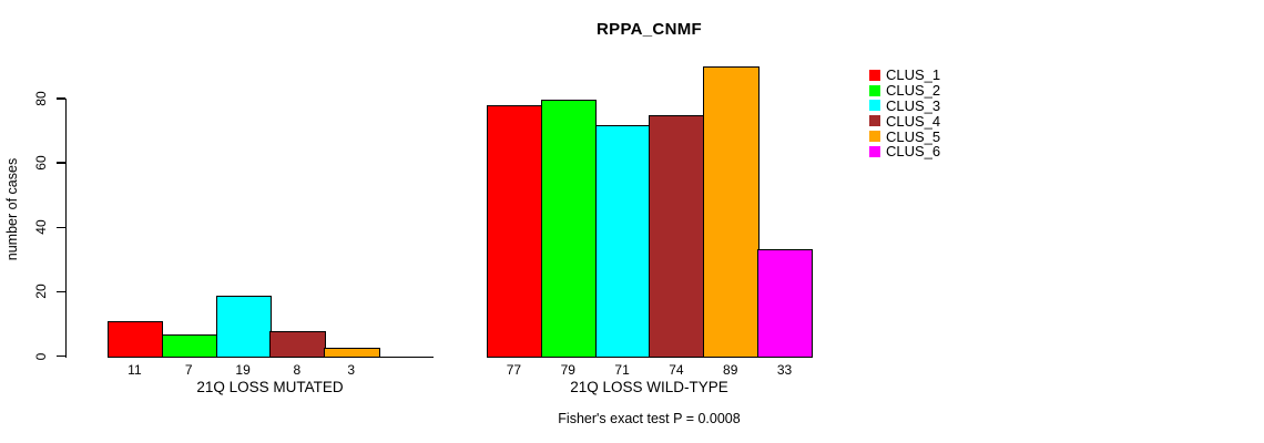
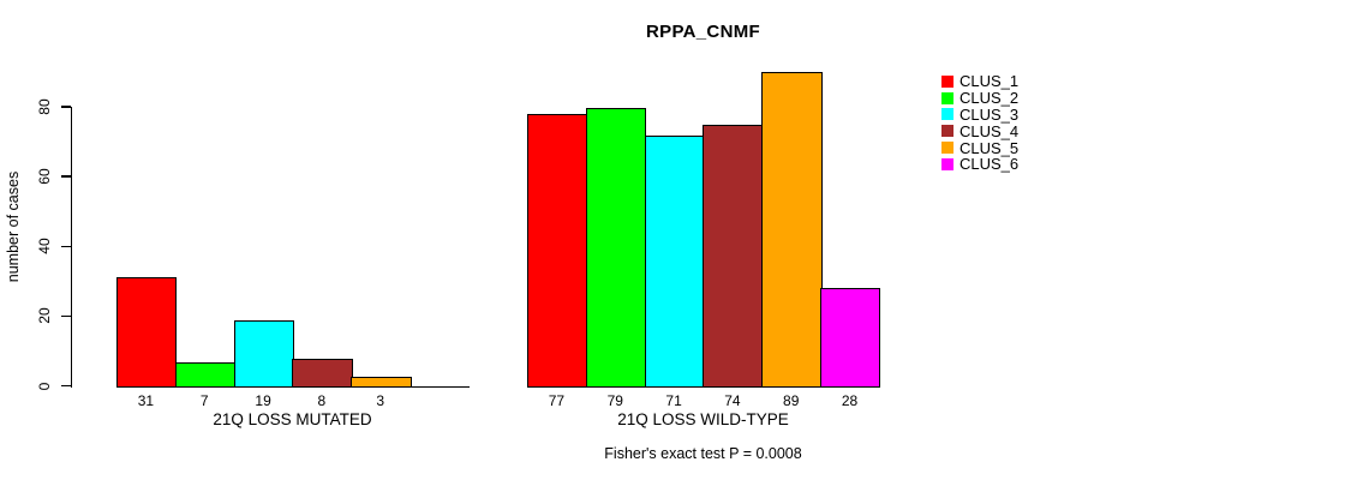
CLUS_1/21Q LOSS MUTATED: 11 -> 31
CLUS_6/21Q LOSS WILD-TYPE: 33 -> 28
